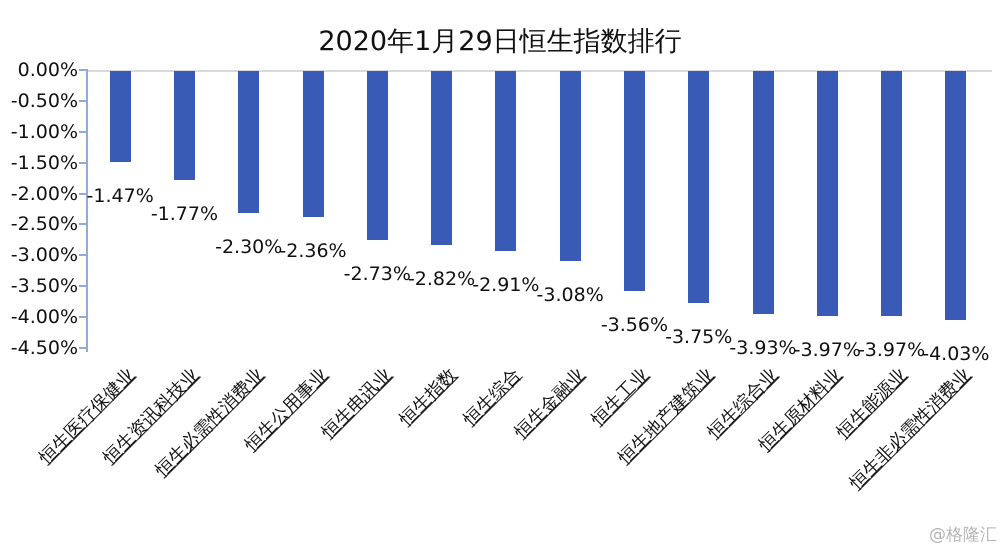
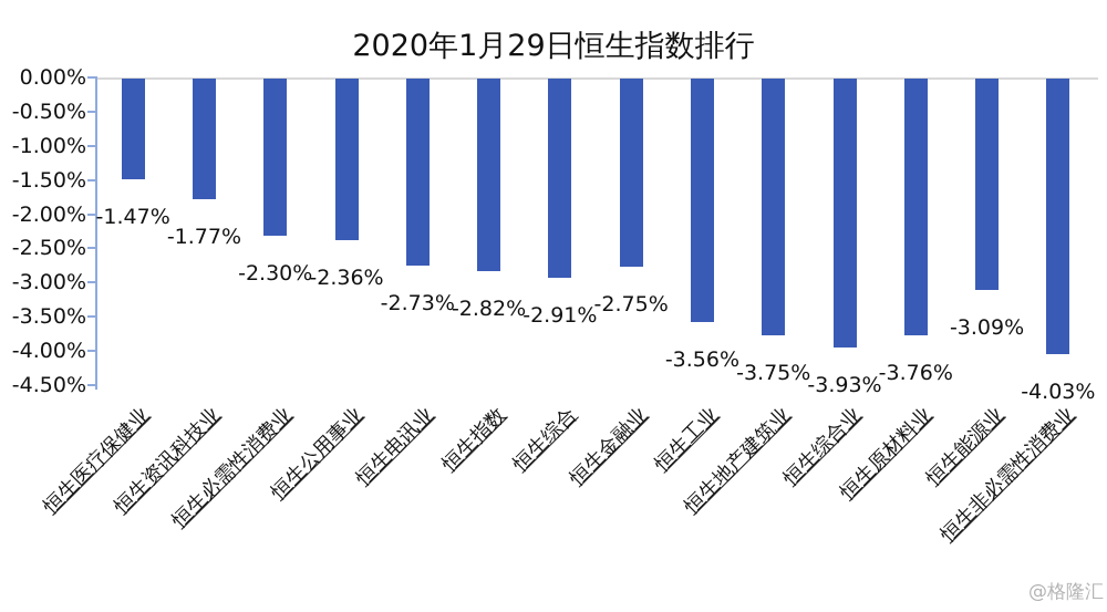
恒生金融业: -3.08% -> -2.75%
恒生原材料业: -3.97% -> -3.76%
恒生能源业: -3.97% -> -3.09%
